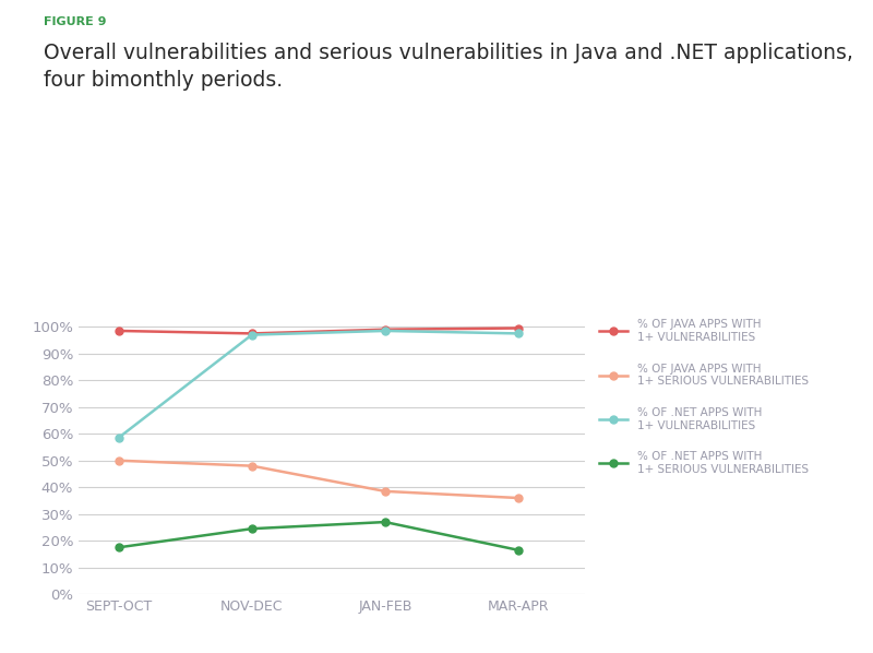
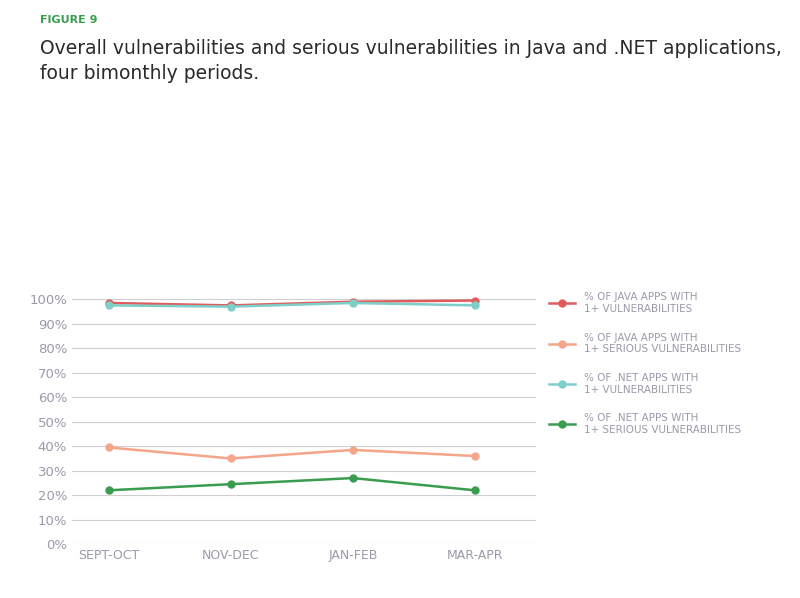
% OF JAVA APPS WITH 1+ SERIOUS VULNERABILITIES/SEPT-OCT: 50.0% -> 39.5%
% OF .NET APPS WITH 1+ VULNERABILITIES/SEPT-OCT: 58.5% -> 97.5%
% OF .NET APPS WITH 1+ SERIOUS VULNERABILITIES/SEPT-OCT: 17.5% -> 22.0%
% OF JAVA APPS WITH 1+ SERIOUS VULNERABILITIES/NOV-DEC: 48.0% -> 35.0%
% OF .NET APPS WITH 1+ SERIOUS VULNERABILITIES/MAR-APR: 16.5% -> 22.0%
